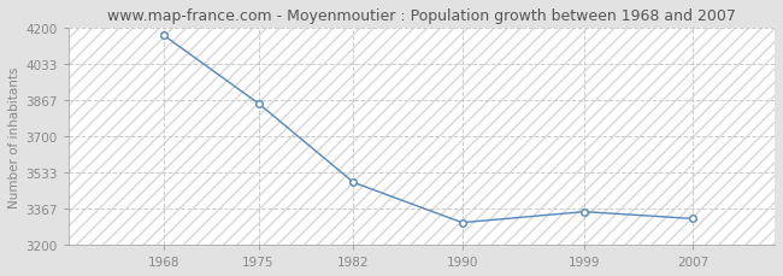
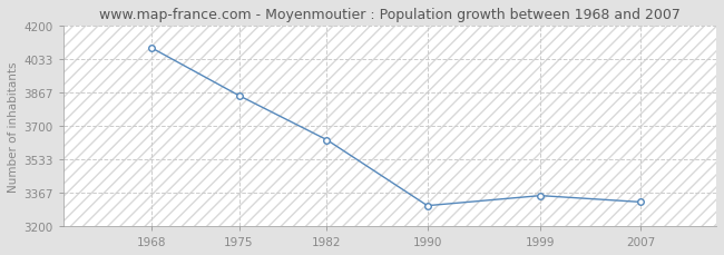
1968: 4170 -> 4090
1982: 3490 -> 3630
